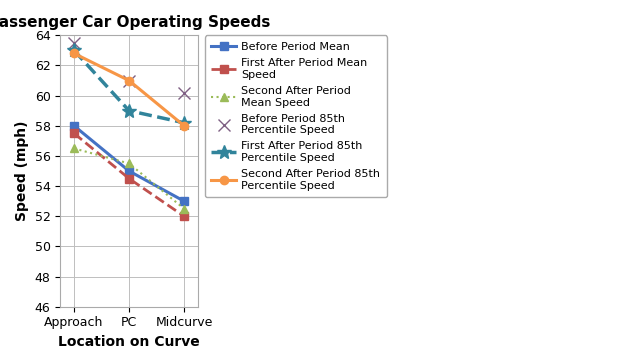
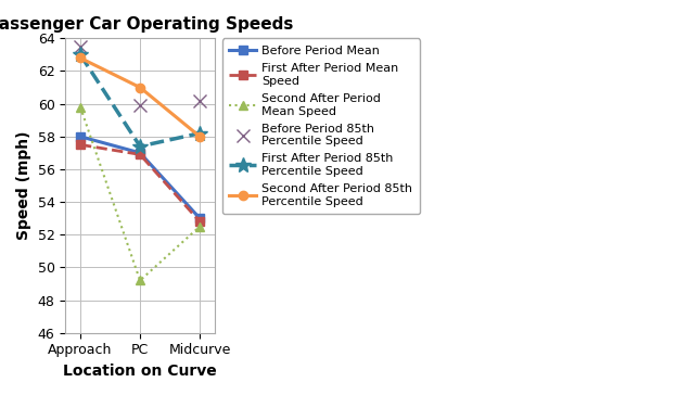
Second After Period Mean Speed/Approach: 56.5 -> 59.8
Before Period Mean/PC: 55 -> 57
First After Period Mean Speed/PC: 54.5 -> 56.9
Second After Period Mean Speed/PC: 55.5 -> 49.2
Before Period 85th Percentile Speed/PC: 61.0 -> 59.9
First After Period 85th Percentile Speed/PC: 59.0 -> 57.4
First After Period Mean Speed/Midcurve: 52.0 -> 52.8
